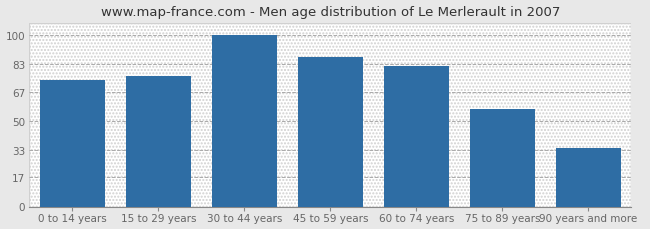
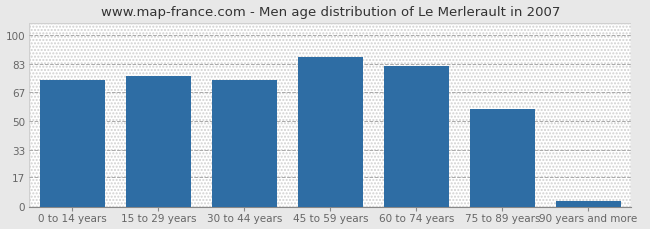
30 to 44 years: 100 -> 74
90 years and more: 34 -> 3
